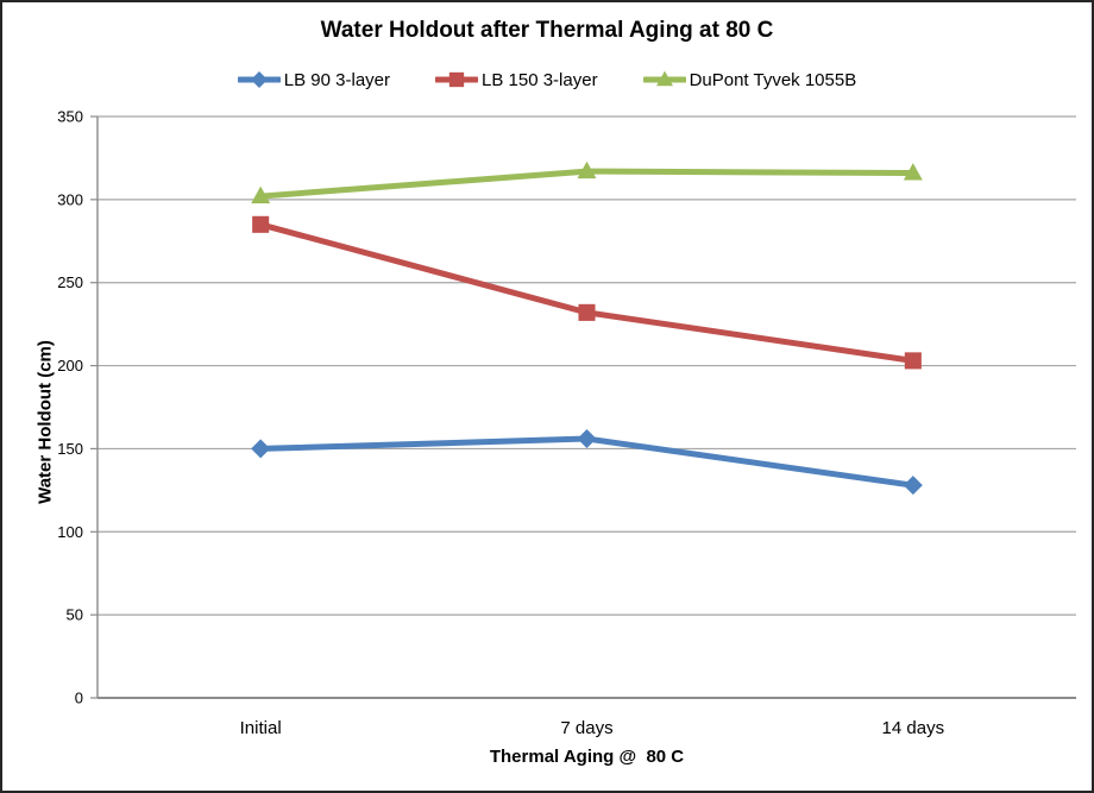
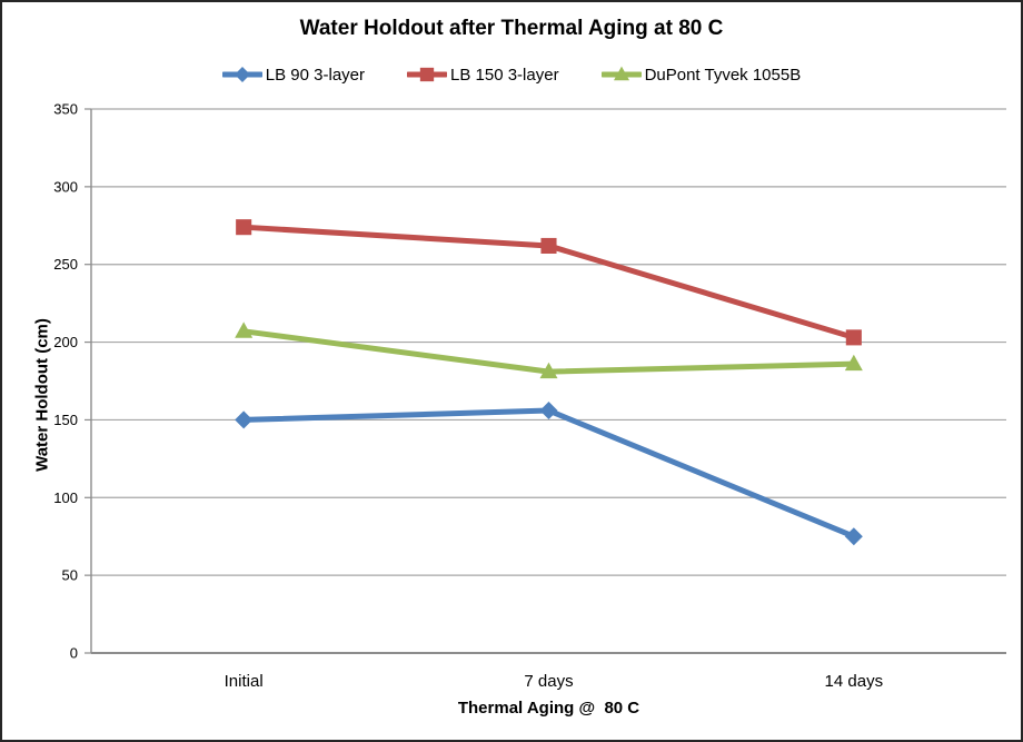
LB 150 3-layer/Initial: 285 -> 274
DuPont Tyvek 1055B/Initial: 302 -> 207
LB 150 3-layer/7 days: 232 -> 262
DuPont Tyvek 1055B/7 days: 317 -> 181
LB 90 3-layer/14 days: 128 -> 75
DuPont Tyvek 1055B/14 days: 316 -> 186
